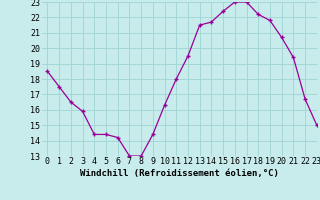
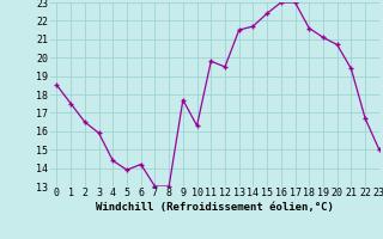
5: 14.4 -> 13.9
9: 14.4 -> 17.7
11: 18.0 -> 19.8
18: 22.2 -> 21.6
19: 21.8 -> 21.1
